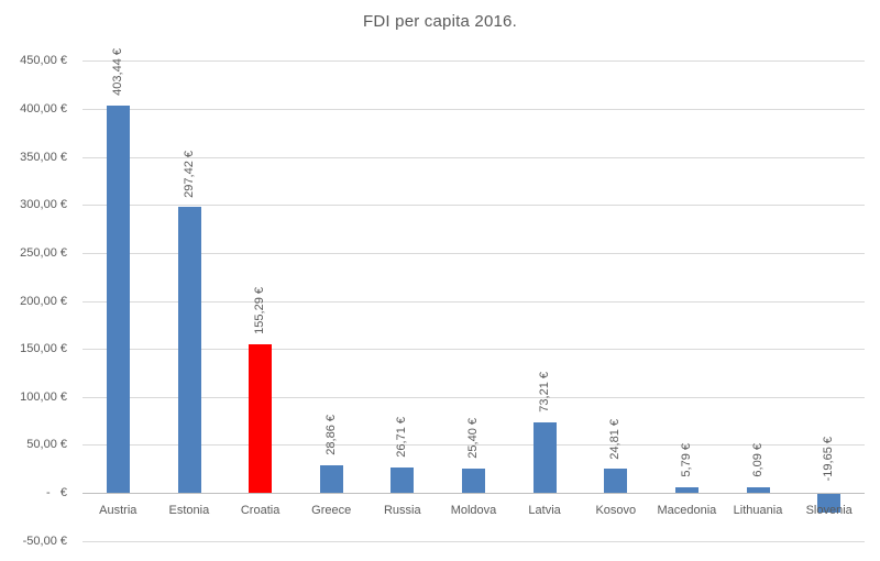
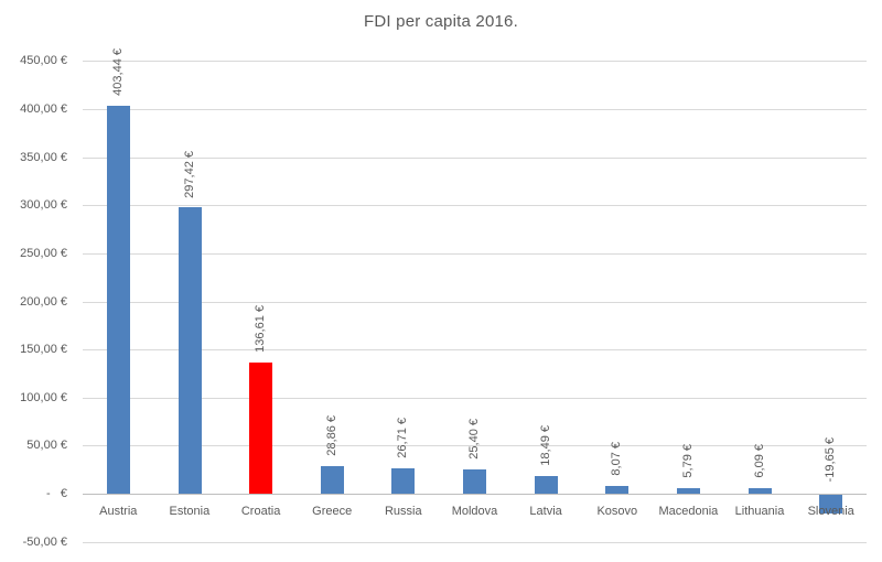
Croatia: 155,29 -> 136,61
Latvia: 73,21 -> 18,49
Kosovo: 24,81 -> 8,07
